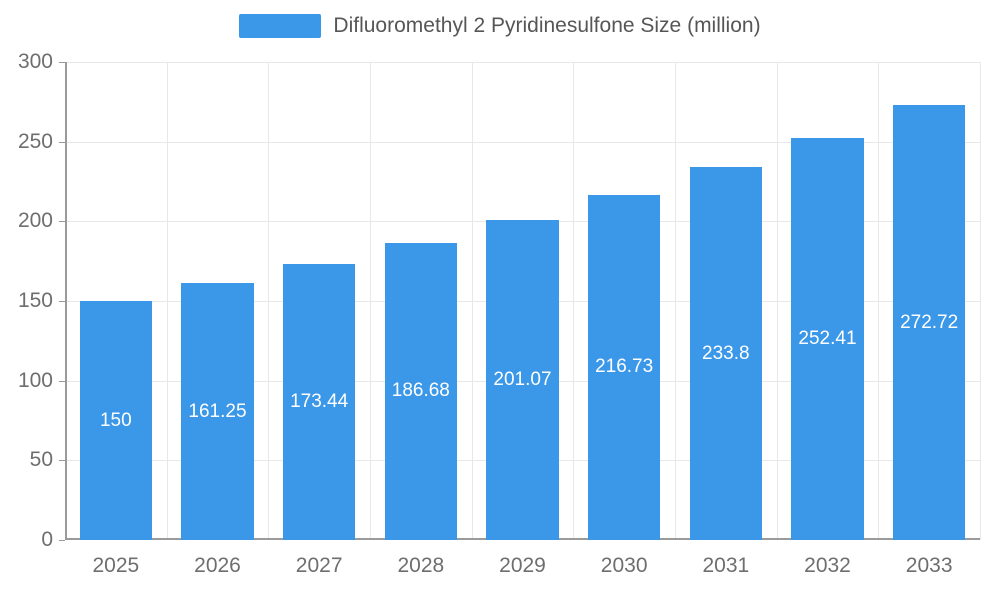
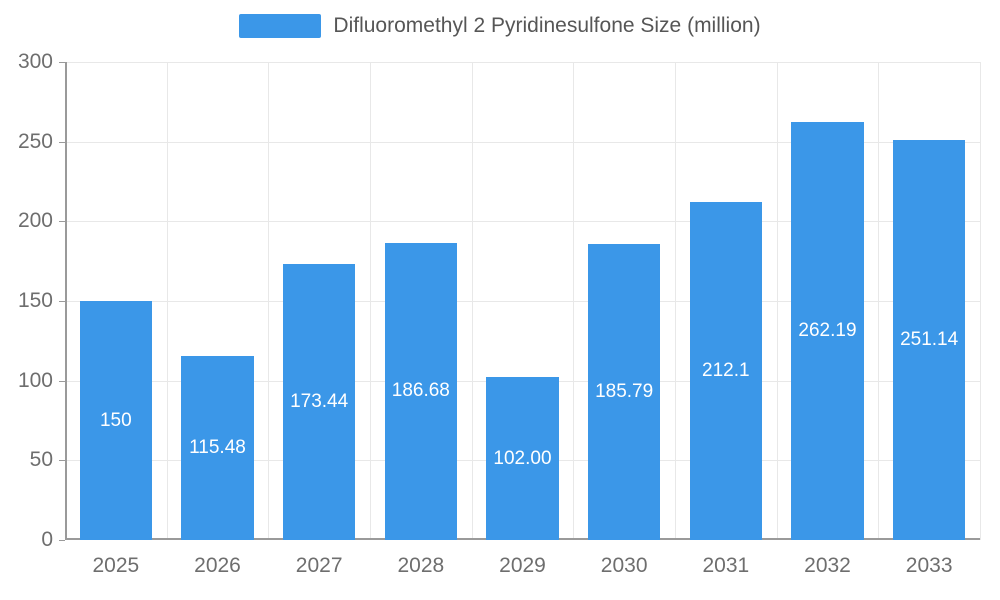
2026: 161.25 -> 115.48
2029: 201.07 -> 102.00
2030: 216.73 -> 185.79
2031: 233.8 -> 212.1
2032: 252.41 -> 262.19
2033: 272.72 -> 251.14
